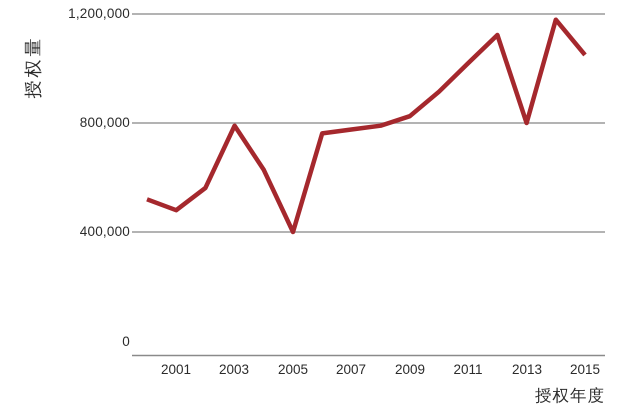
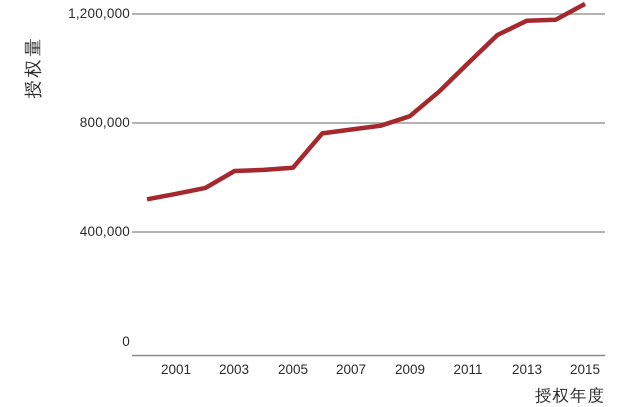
2001: 480000 -> 540000
2003: 790000 -> 620000
2005: 400000 -> 640000
2013: 800000 -> 1180000
2015: 1050000 -> 1240000
